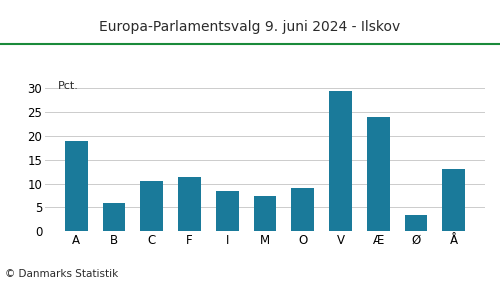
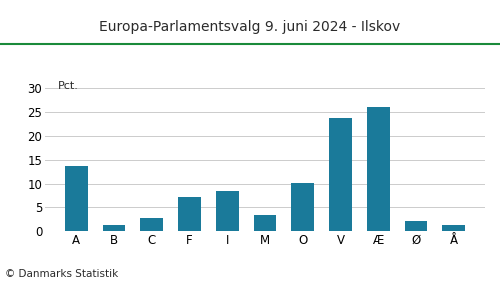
A: 19.0 -> 13.8
B: 6.0 -> 1.4
C: 10.5 -> 2.8
F: 11.5 -> 7.2
M: 7.5 -> 3.5
O: 9.0 -> 10.2
V: 29.5 -> 23.7
Æ: 24.0 -> 26.1
Ø: 3.5 -> 2.2
Å: 13.0 -> 1.3
